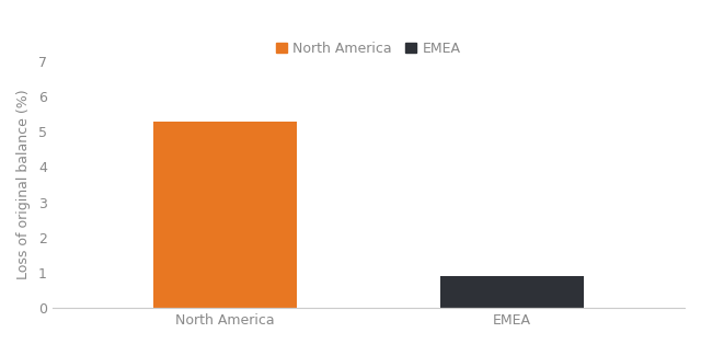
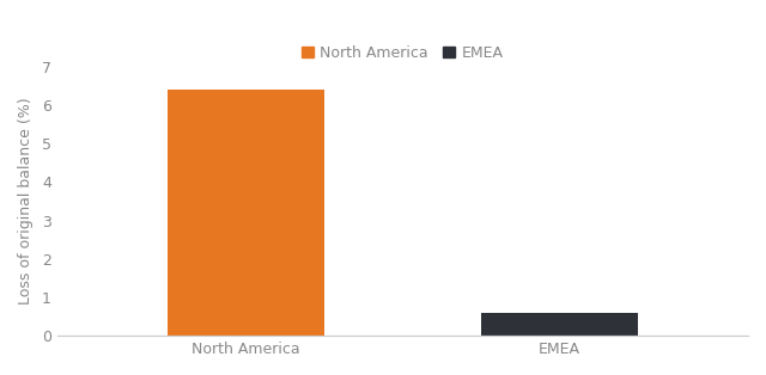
North America: 5.3 -> 6.4
EMEA: 0.9 -> 0.6
